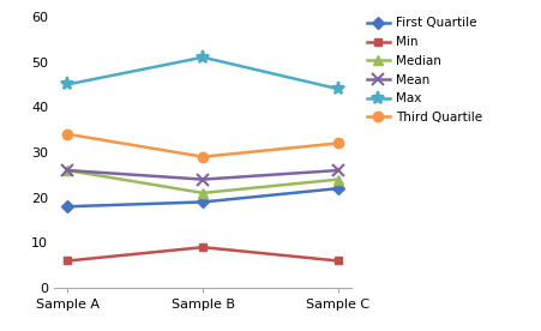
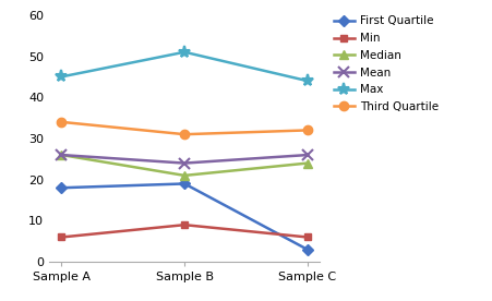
Third Quartile/Sample B: 29 -> 31
First Quartile/Sample C: 22 -> 3
